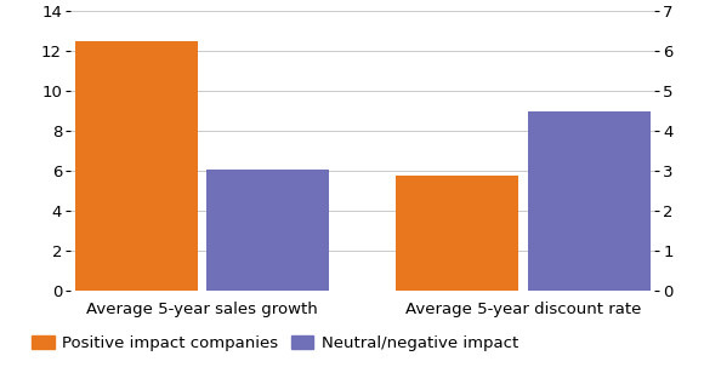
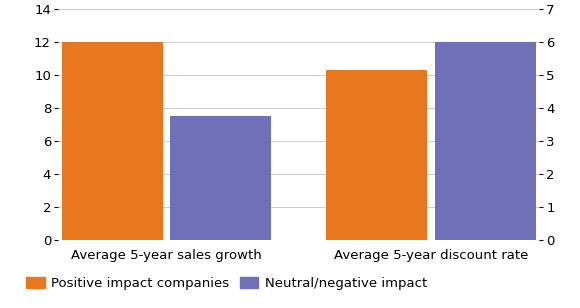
Positive impact companies/Average 5-year sales growth: 12.5 -> 12.0
Neutral/negative impact/Average 5-year sales growth: 6.1 -> 7.5
Positive impact companies/Average 5-year discount rate: 5.8 -> 10.3
Neutral/negative impact/Average 5-year discount rate: 9.0 -> 12.0
